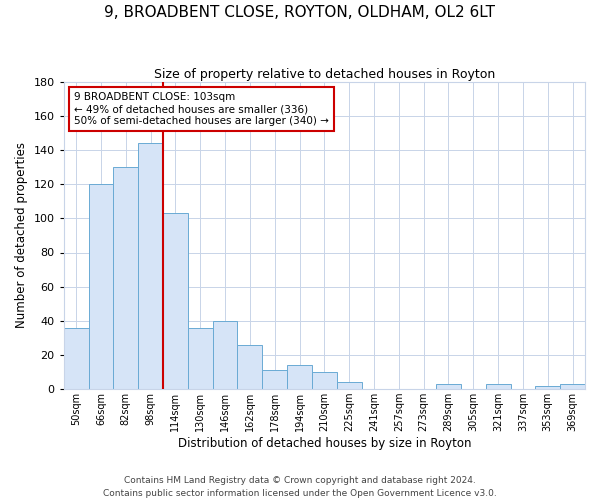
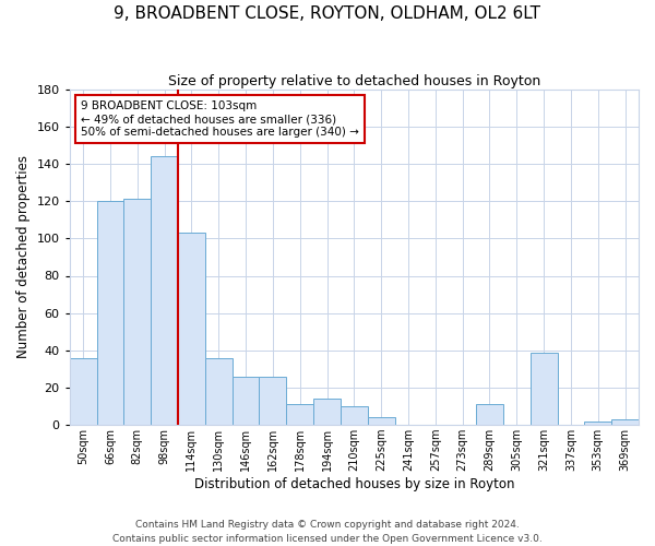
82sqm: 130 -> 121
146sqm: 40 -> 26
289sqm: 3 -> 11
321sqm: 3 -> 39
